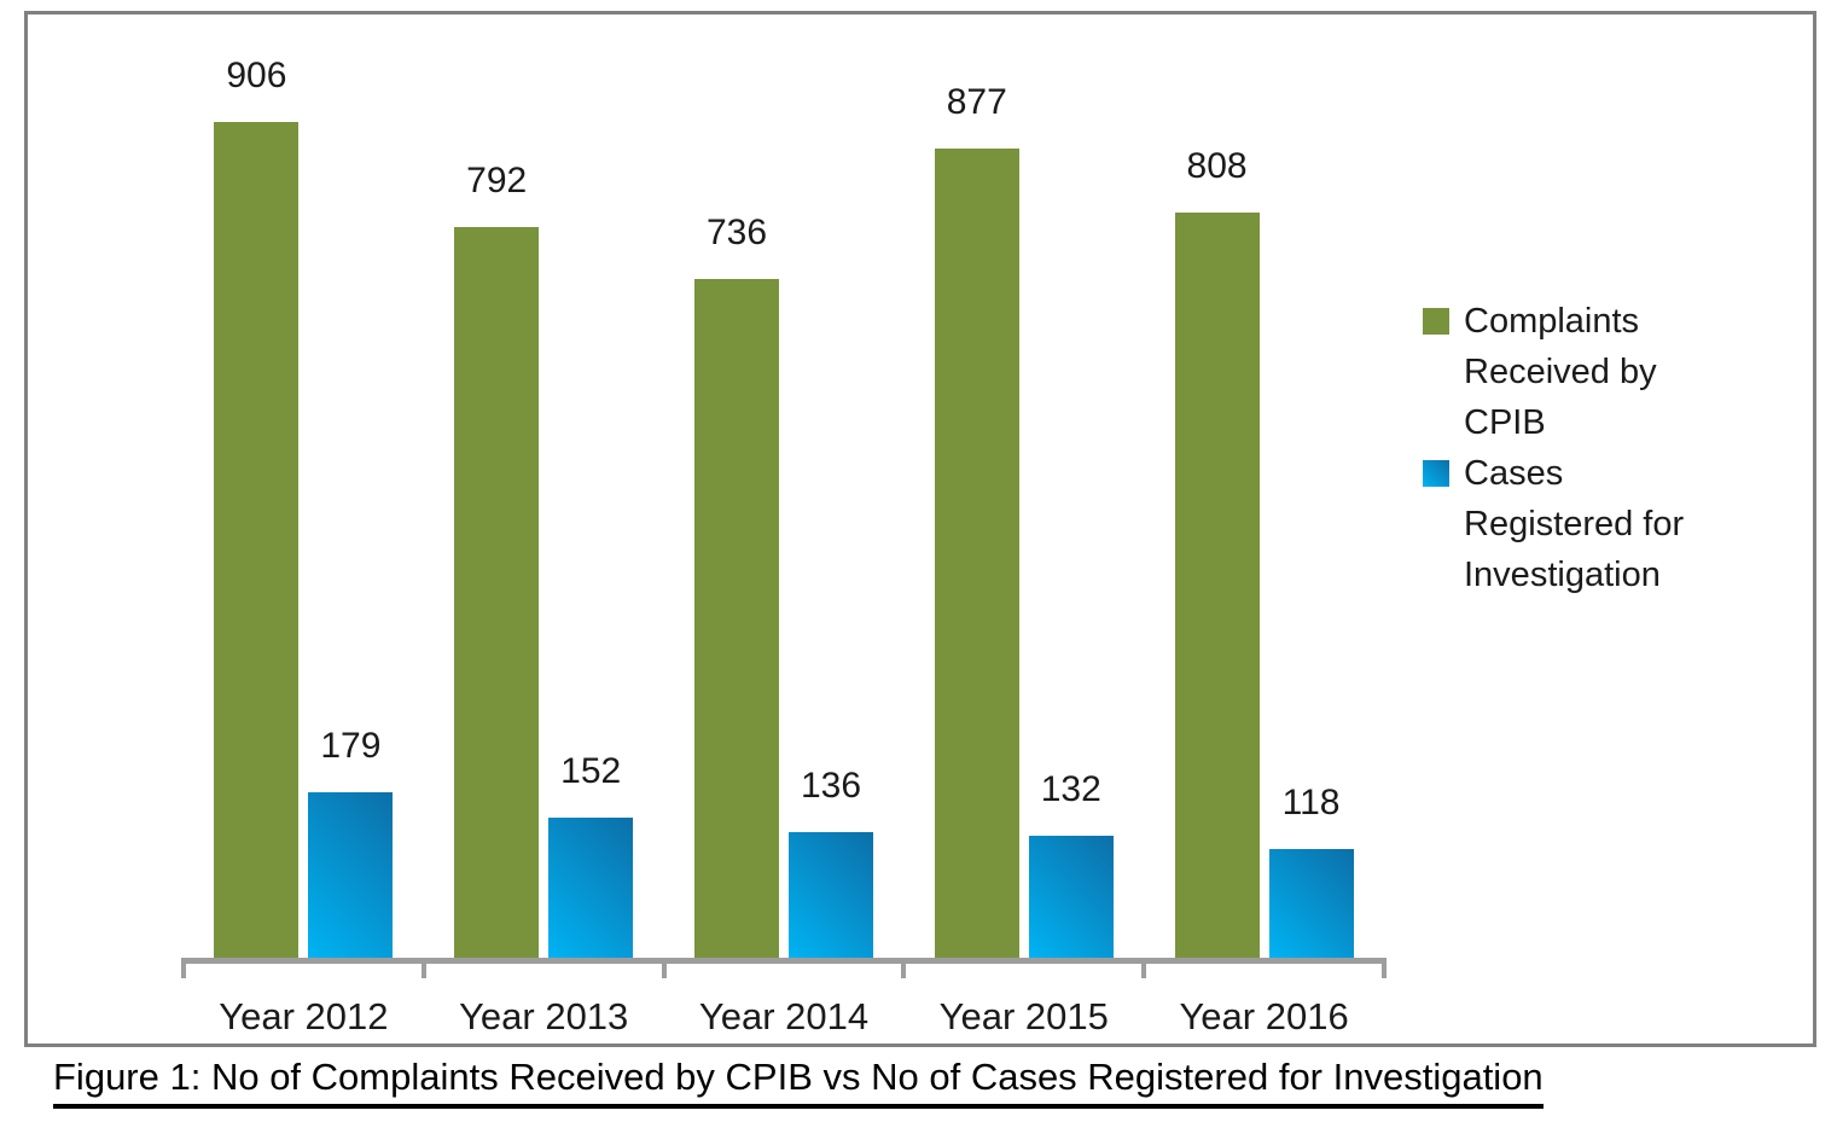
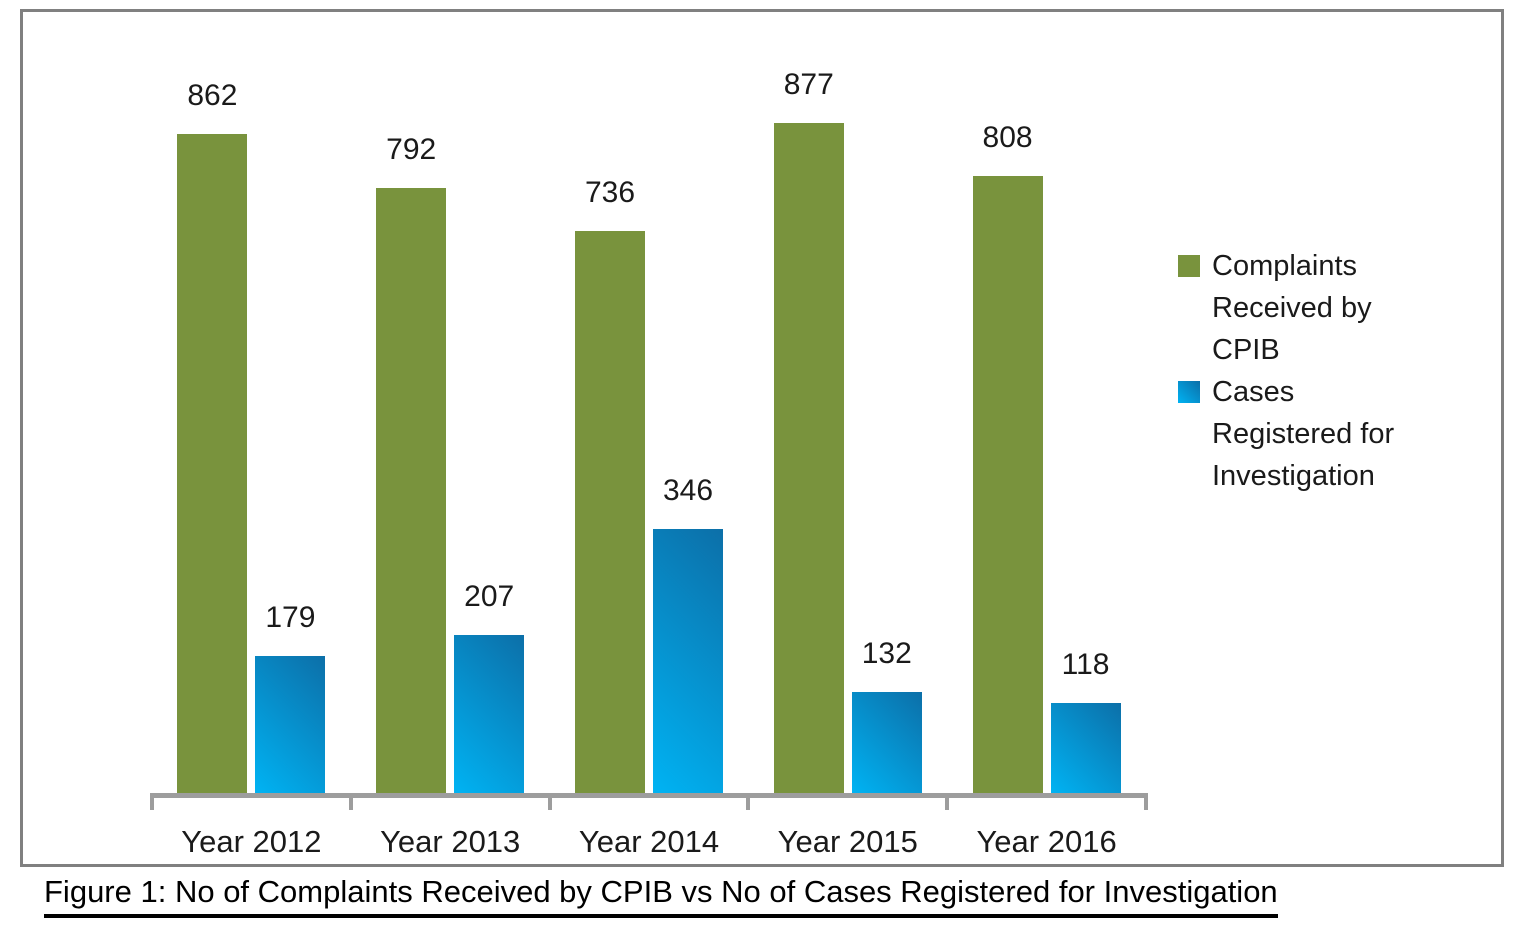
Complaints Received by CPIB/Year 2012: 906 -> 862
Cases Registered for Investigation/Year 2013: 152 -> 207
Cases Registered for Investigation/Year 2014: 136 -> 346
